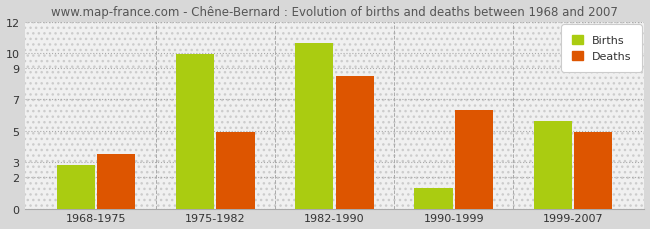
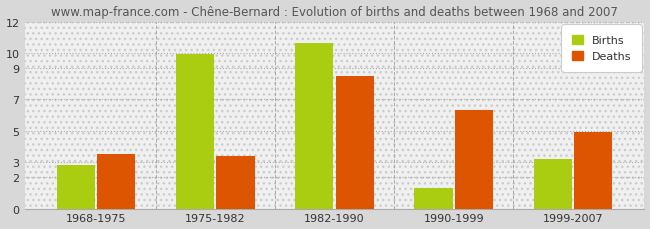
Deaths/1975-1982: 4.9 -> 3.4
Births/1999-2007: 5.6 -> 3.2
